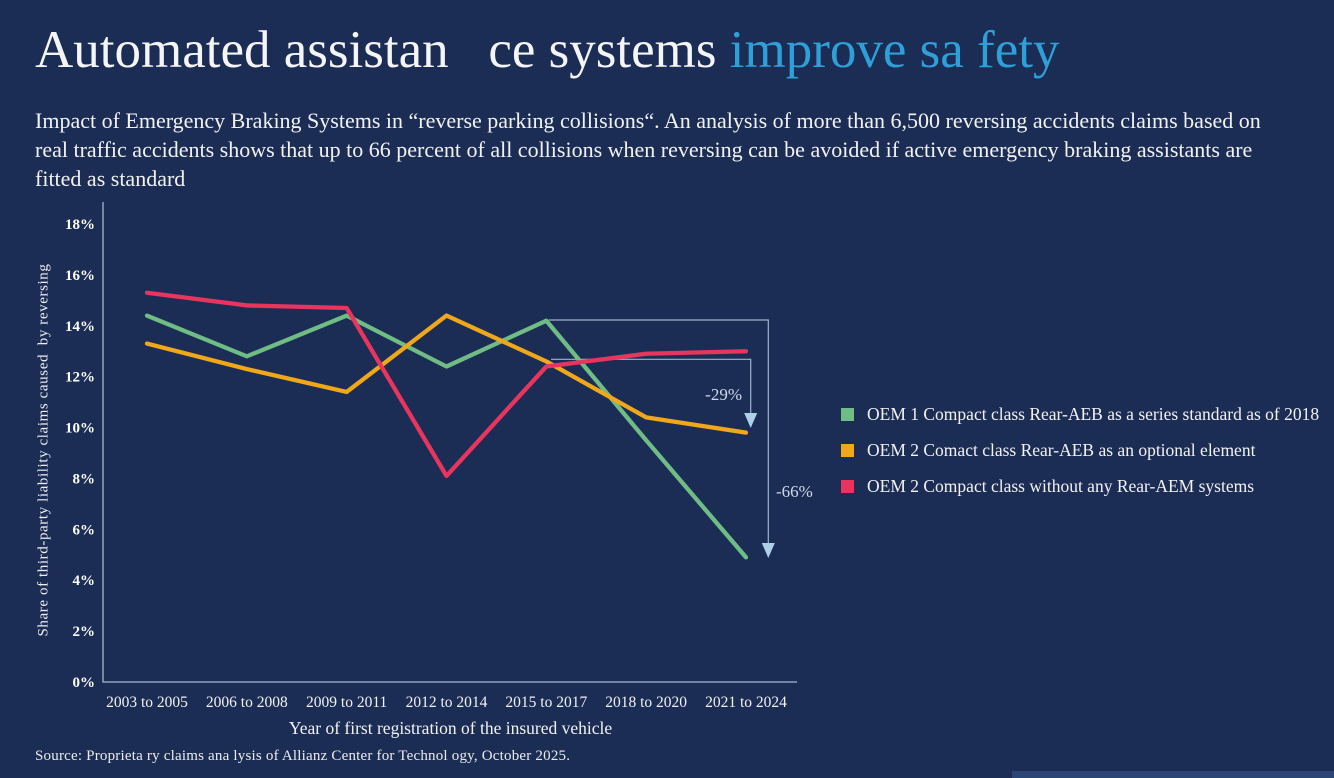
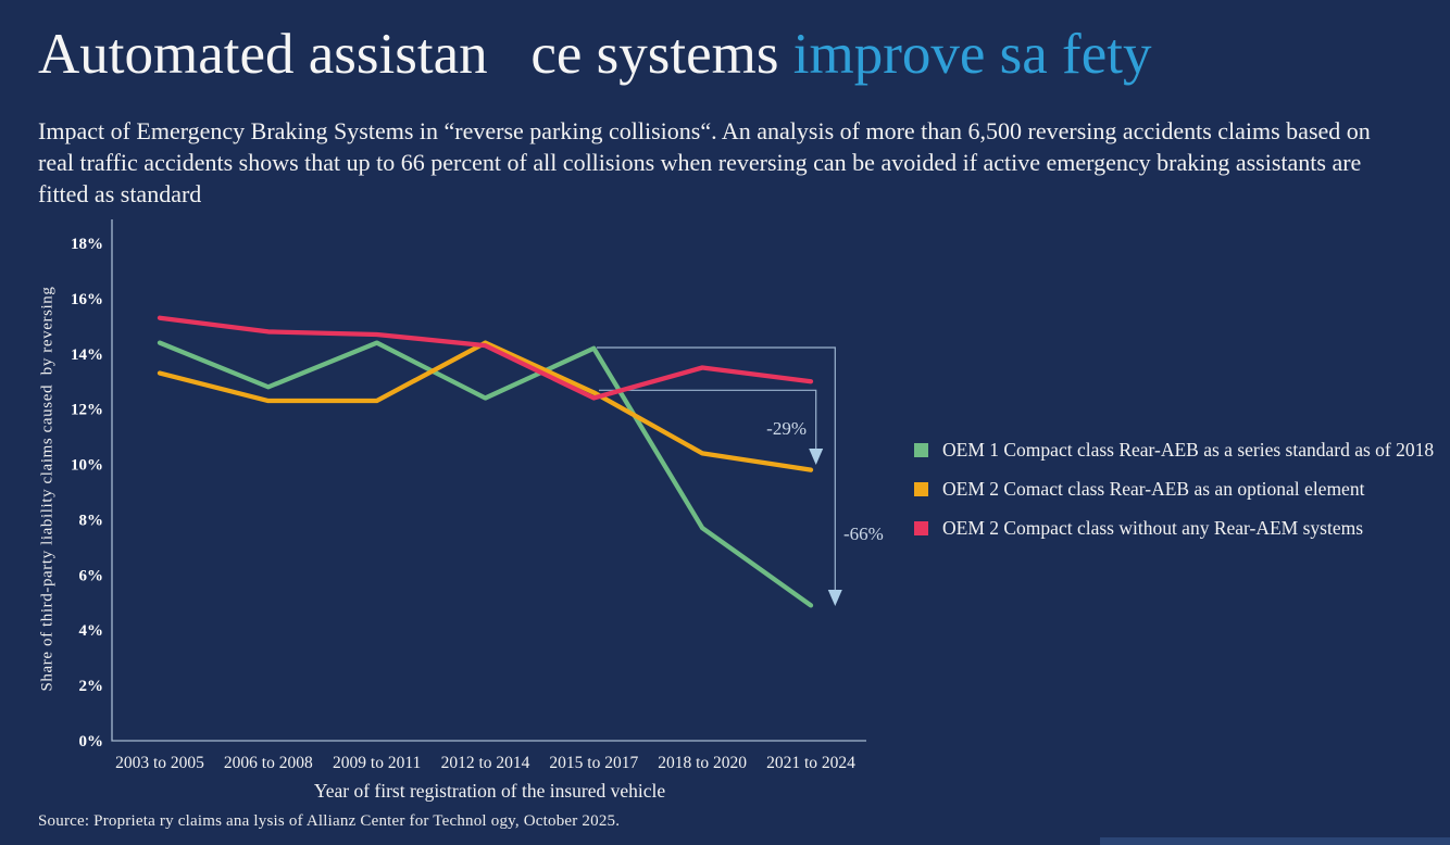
OEM 2 Comact class Rear-AEB as an optional element/2009 to 2011: 11.4% -> 12.3%
OEM 2 Compact class without any Rear-AEM systems/2012 to 2014: 8.1% -> 14.3%
OEM 1 Compact class Rear-AEB as a series standard as of 2018/2018 to 2020: 9.5% -> 7.7%
OEM 2 Compact class without any Rear-AEM systems/2018 to 2020: 12.9% -> 13.5%
